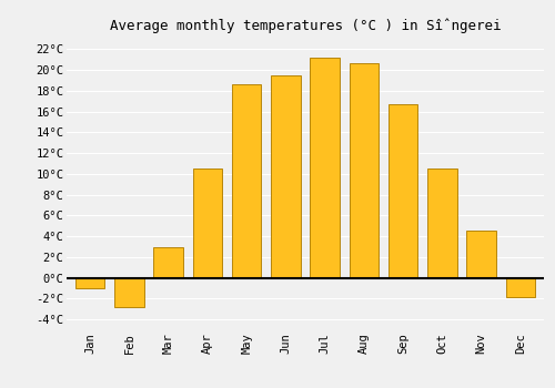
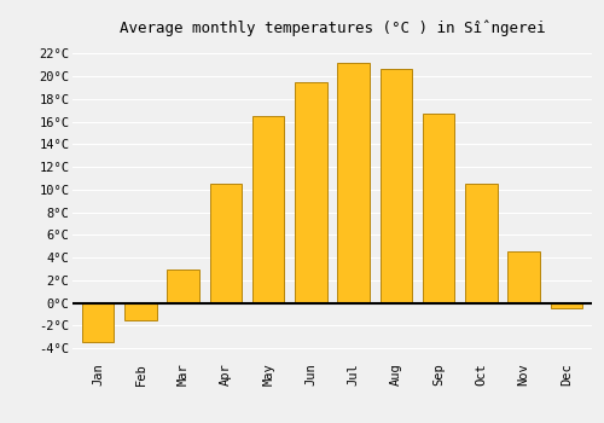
Jan: -1.0°C -> -3.5°C
Feb: -2.8°C -> -1.5°C
May: 18.6°C -> 16.5°C
Dec: -1.8°C -> -0.5°C
